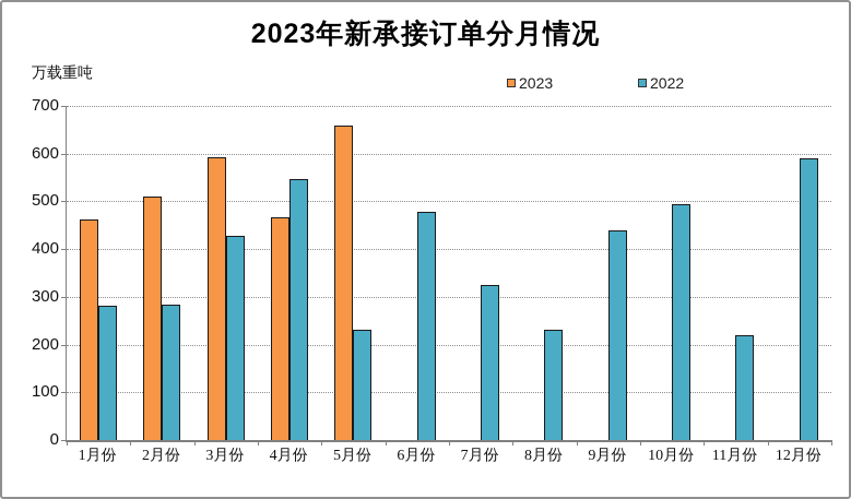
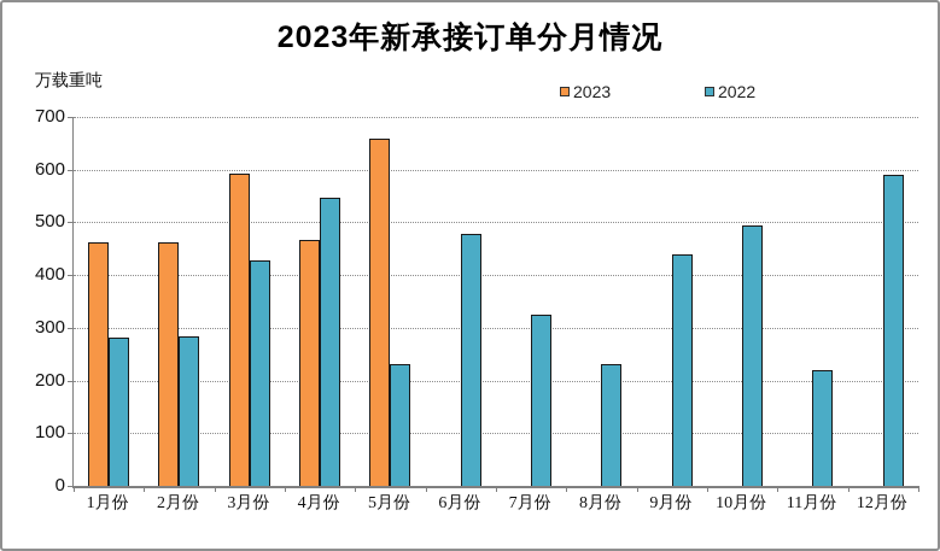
2023/2月份: 510 -> 460
